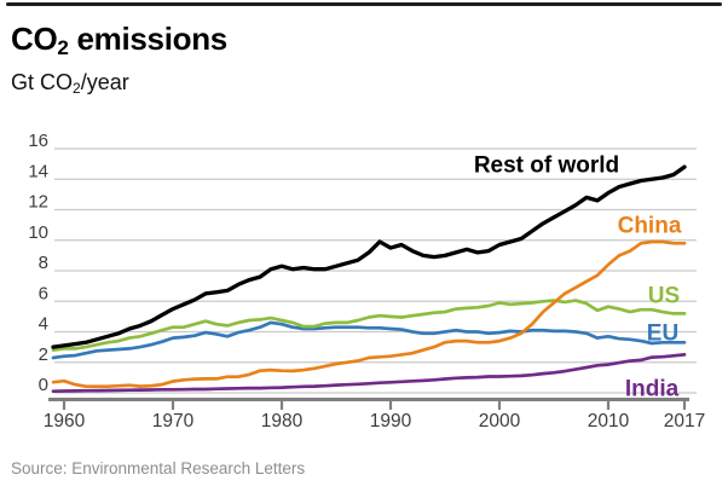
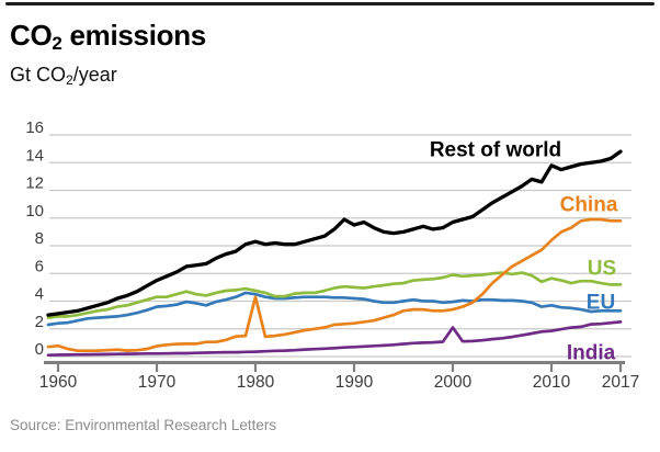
China/1980: 1.4 -> 4.3
India/2000: 1.1 -> 2.1
Rest of world/2010: 13.1 -> 13.8
